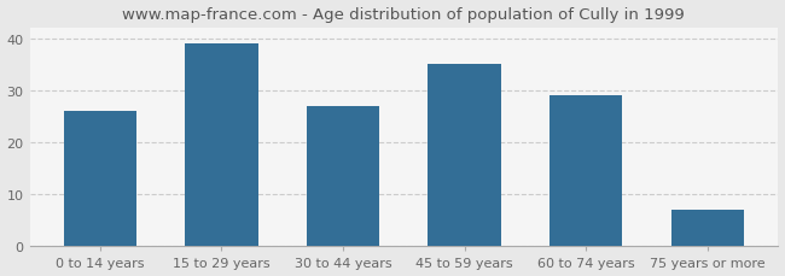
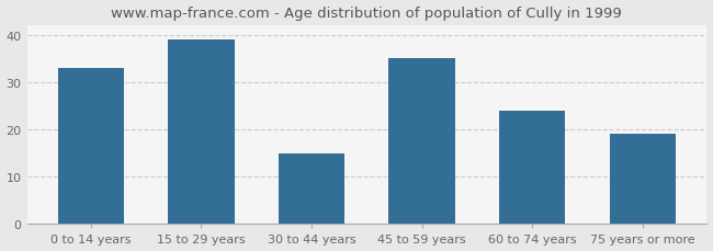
0 to 14 years: 26 -> 33
30 to 44 years: 27 -> 15
60 to 74 years: 29 -> 24
75 years or more: 7 -> 19
